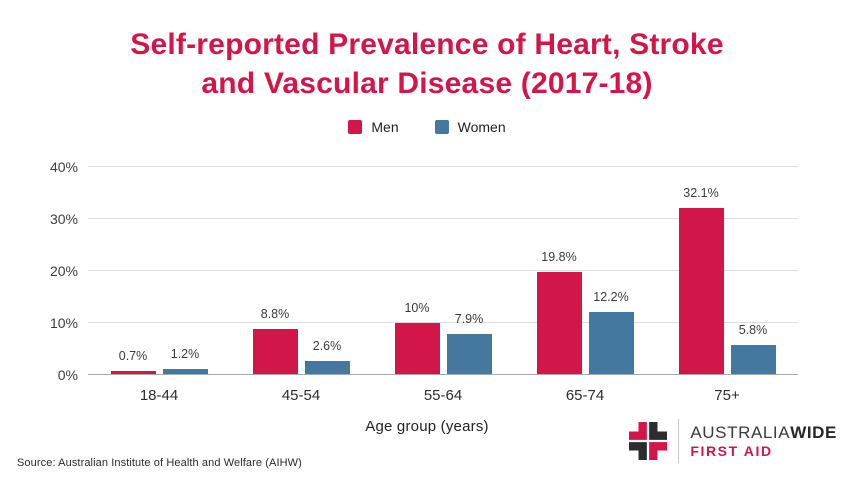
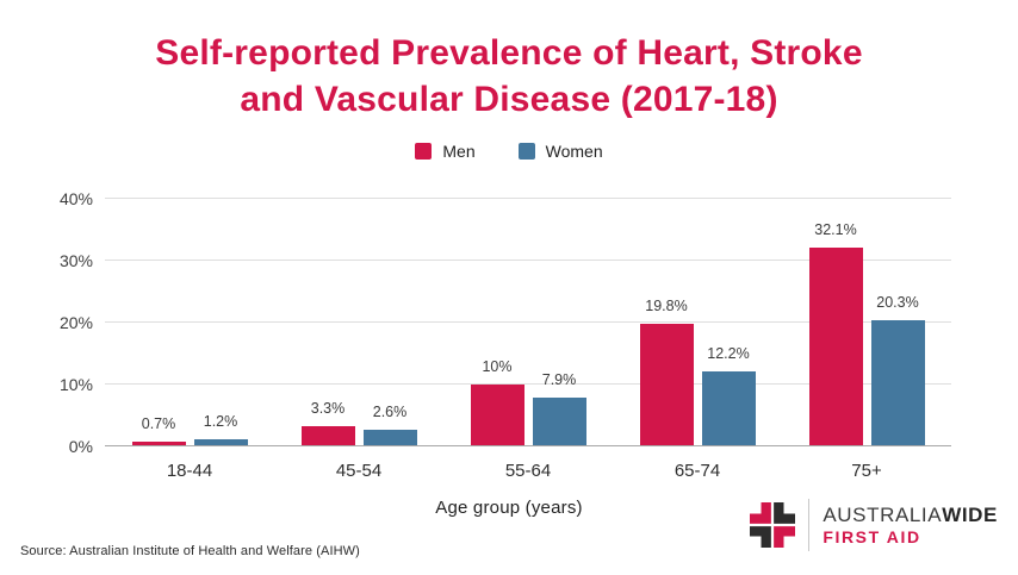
Men/45-54: 8.8% -> 3.3%
Women/75+: 5.8% -> 20.3%
